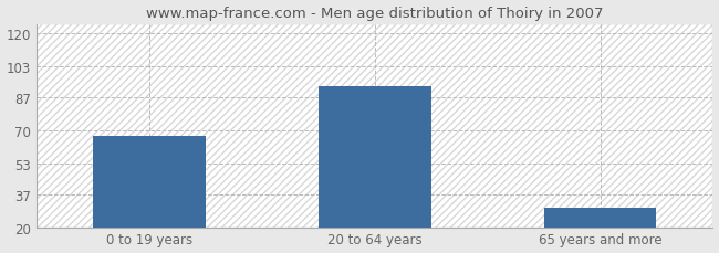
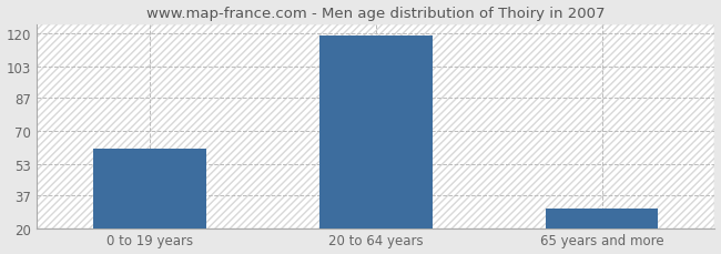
0 to 19 years: 67 -> 61
20 to 64 years: 93 -> 119
